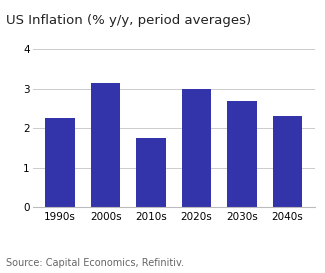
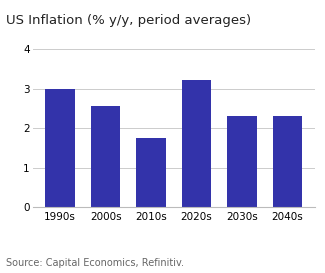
1990s: 2.25 -> 3.00
2000s: 3.15 -> 2.57
2020s: 3.00 -> 3.22
2030s: 2.70 -> 2.30
